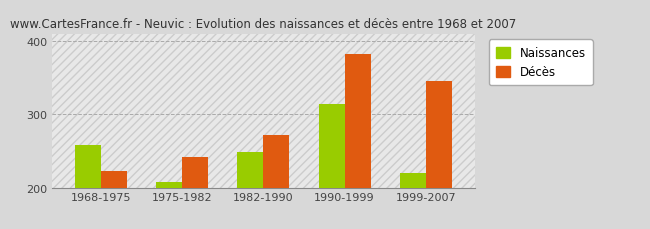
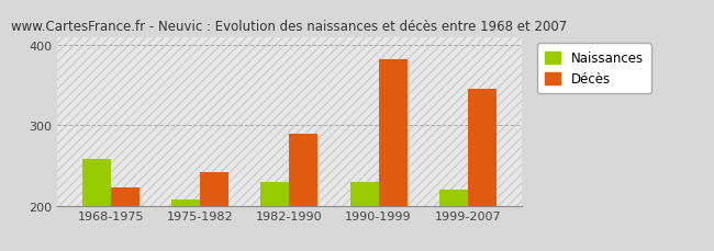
Naissances/1982-1990: 248 -> 230
Décès/1982-1990: 272 -> 290
Naissances/1990-1999: 314 -> 230
